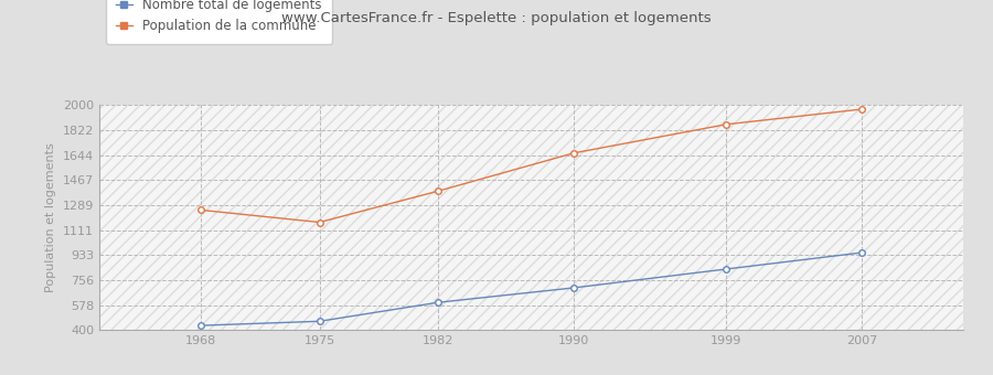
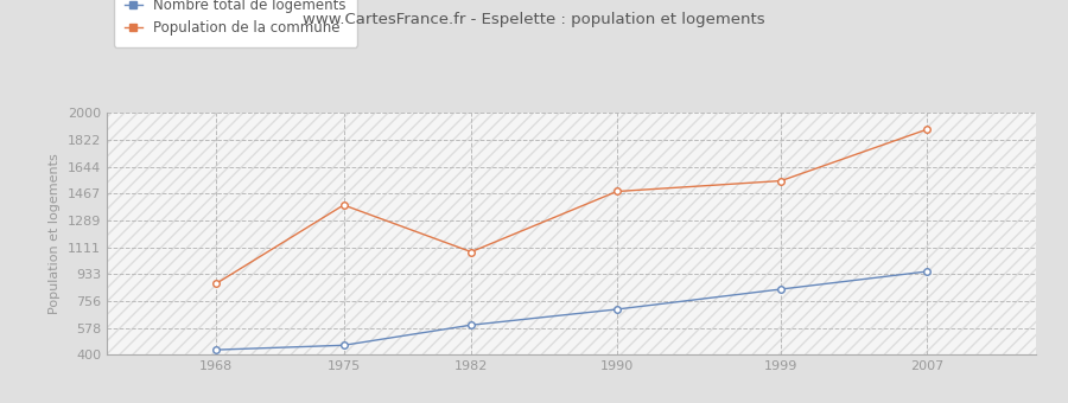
Population de la commune/1968: 1250 -> 870
Population de la commune/1975: 1170 -> 1390
Population de la commune/1982: 1390 -> 1080
Population de la commune/1990: 1660 -> 1480
Population de la commune/1999: 1860 -> 1550
Population de la commune/2007: 1970 -> 1890
